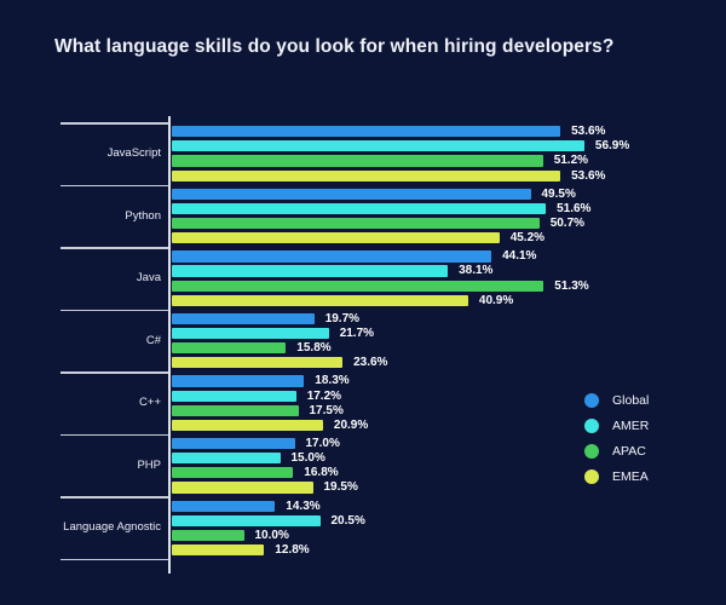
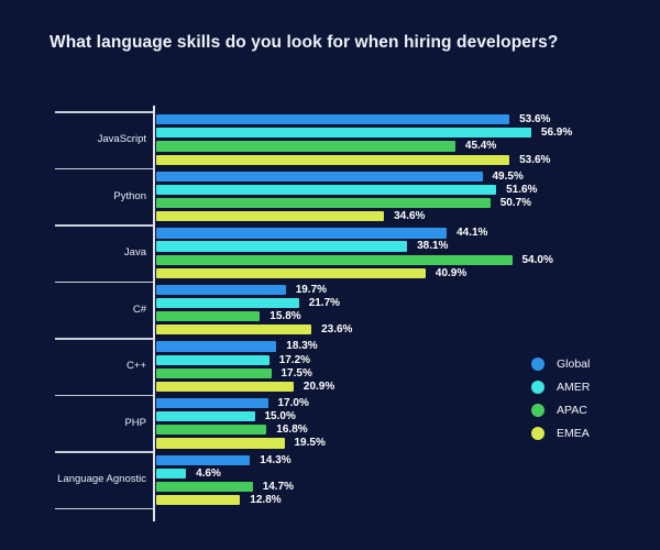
APAC/JavaScript: 51.2% -> 45.4%
EMEA/Python: 45.2% -> 34.6%
APAC/Java: 51.3% -> 54.0%
AMER/Language Agnostic: 20.5% -> 4.6%
APAC/Language Agnostic: 10.0% -> 14.7%
